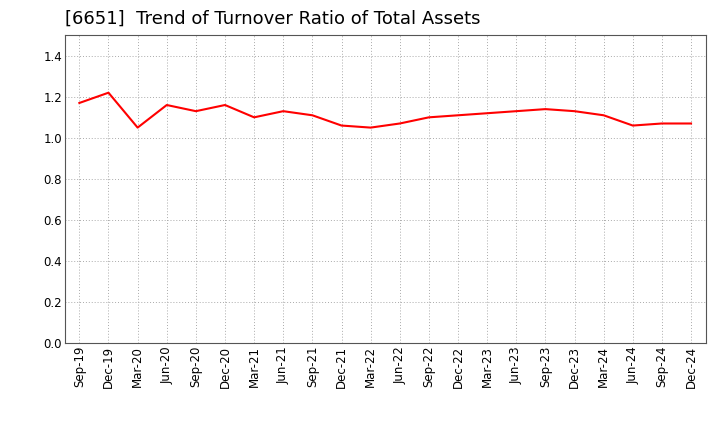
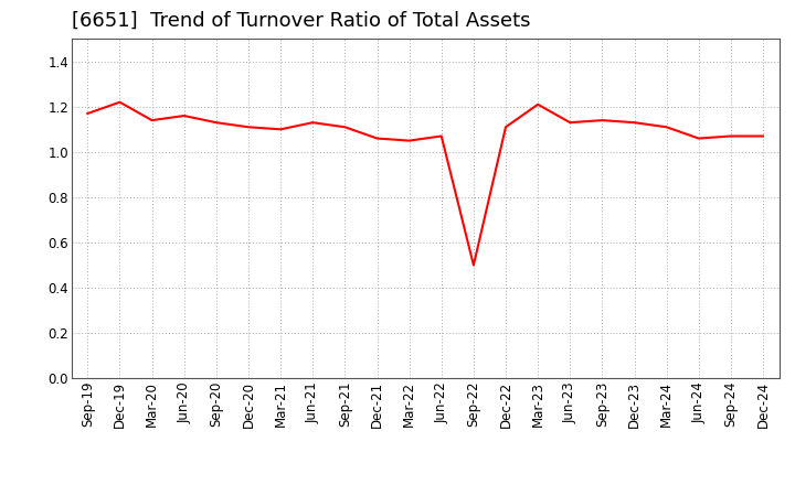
Mar-20: 1.05 -> 1.14
Dec-20: 1.16 -> 1.11
Sep-22: 1.10 -> 0.50
Mar-23: 1.12 -> 1.21
